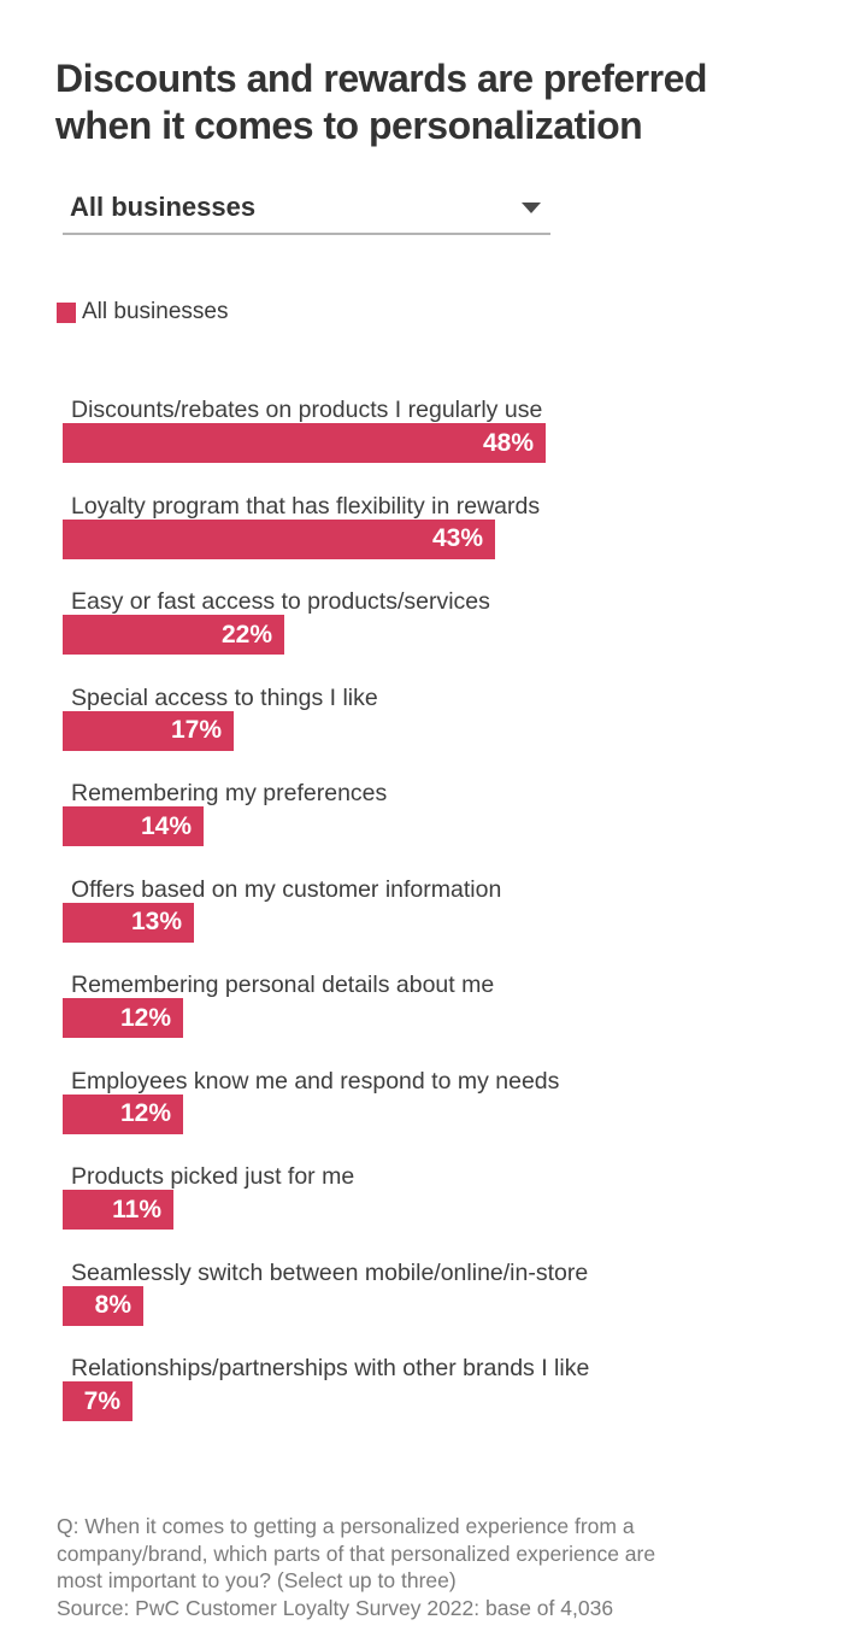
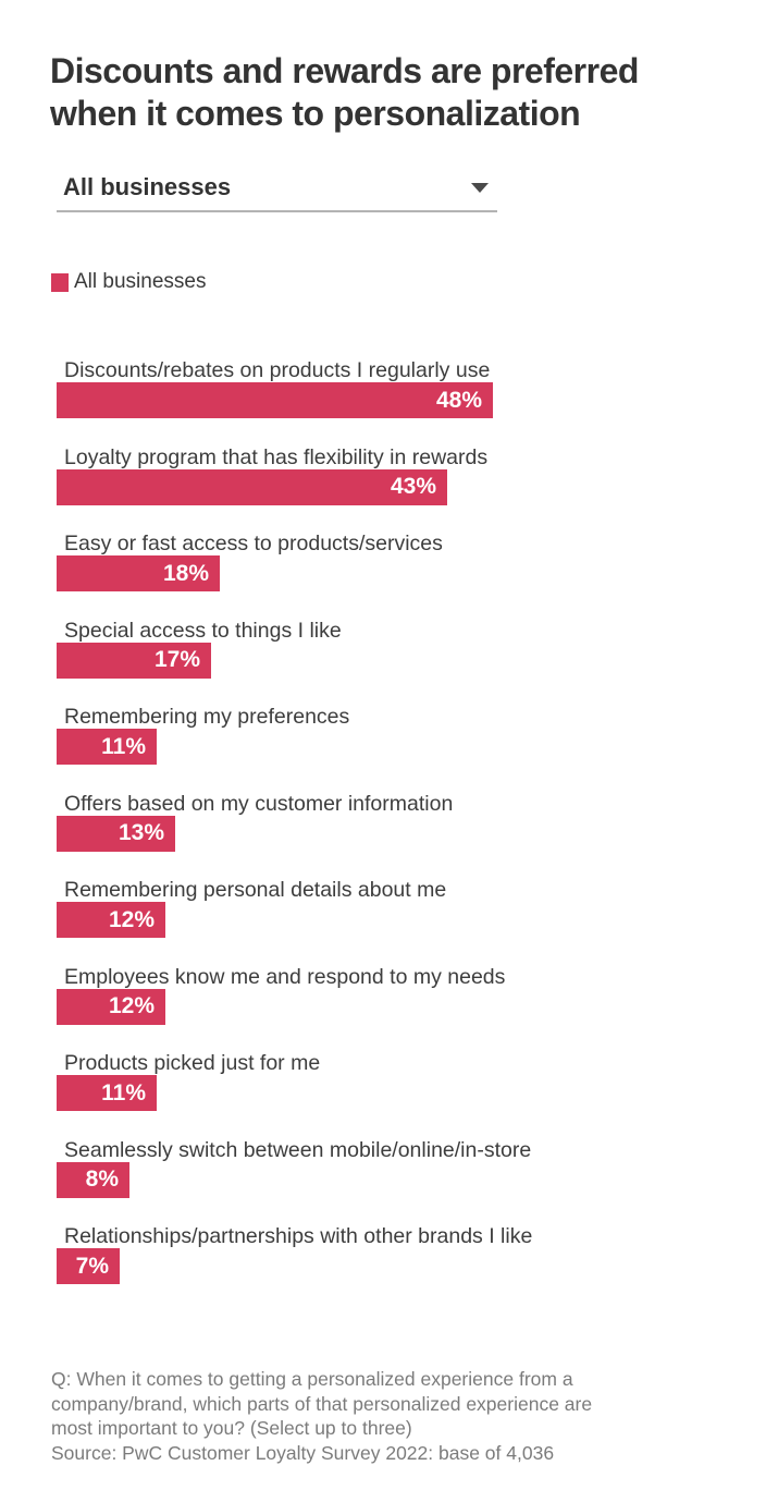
Easy or fast access to products/services: 22% -> 18%
Remembering my preferences: 14% -> 11%
